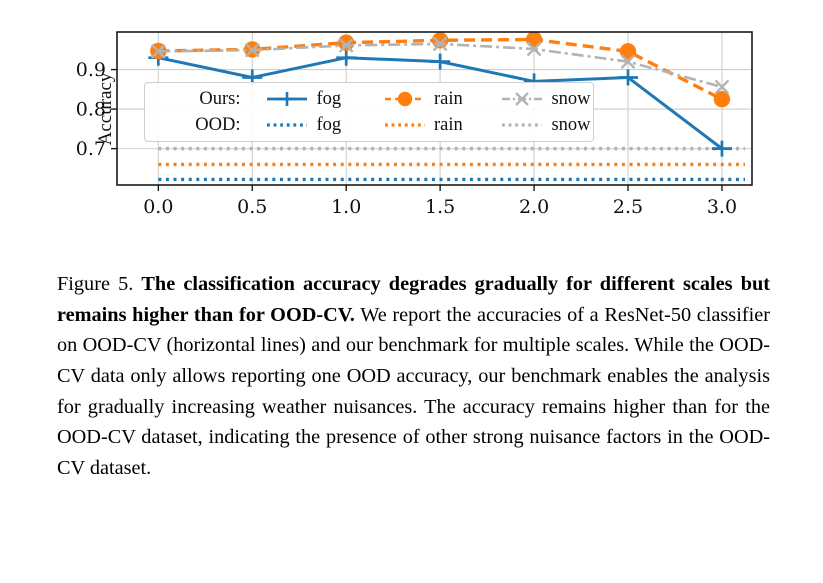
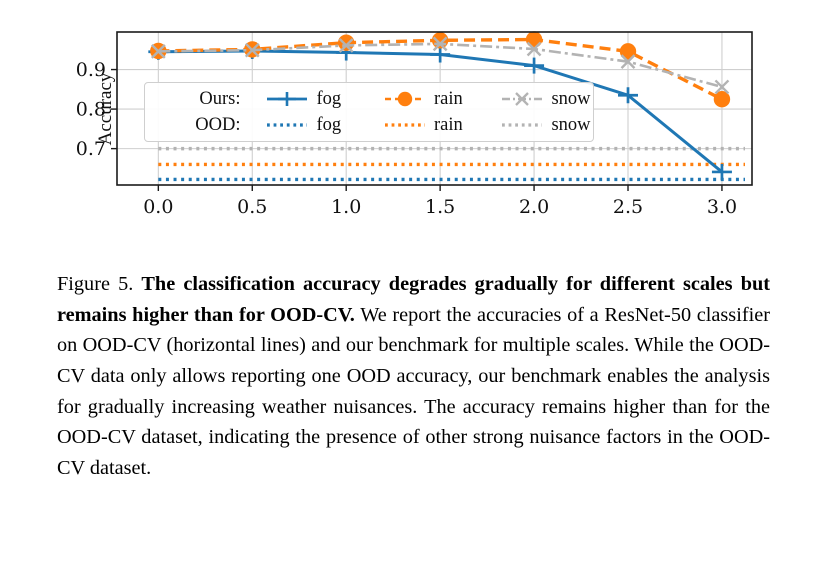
Ours: fog/0.0: 0.93 -> 0.94
Ours: fog/0.5: 0.88 -> 0.95
Ours: fog/1.0: 0.93 -> 0.94
Ours: fog/1.5: 0.92 -> 0.94
Ours: fog/2.0: 0.87 -> 0.91
Ours: fog/2.5: 0.88 -> 0.83
Ours: fog/3.0: 0.70 -> 0.64
